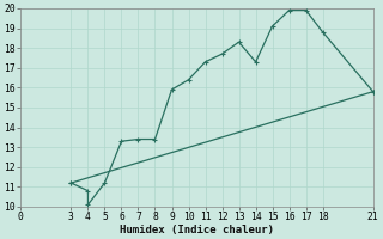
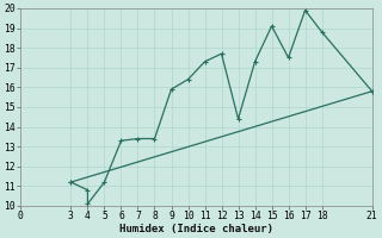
13: 18.3 -> 14.4
16: 19.9 -> 17.5
